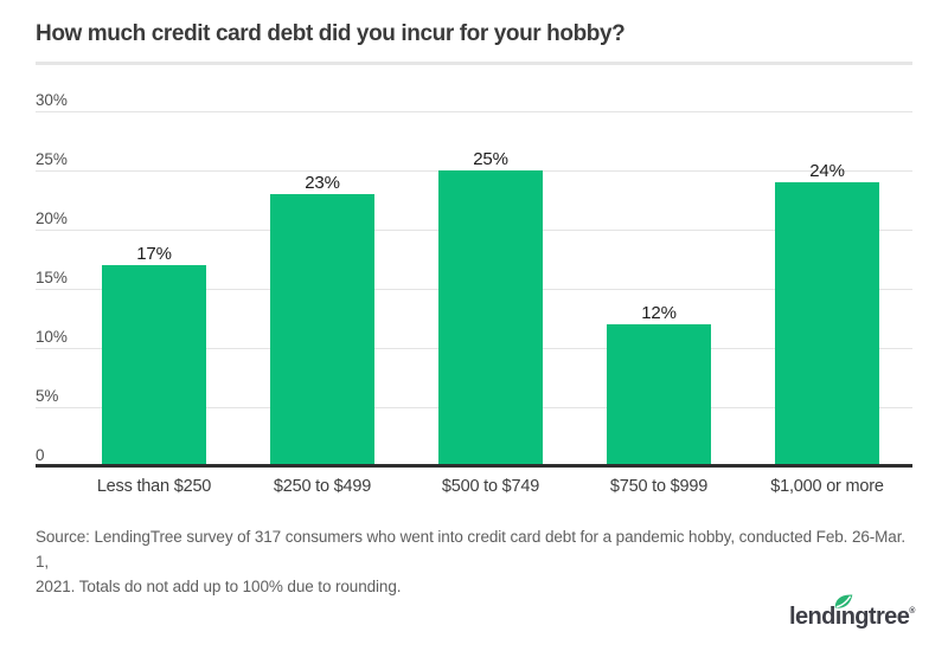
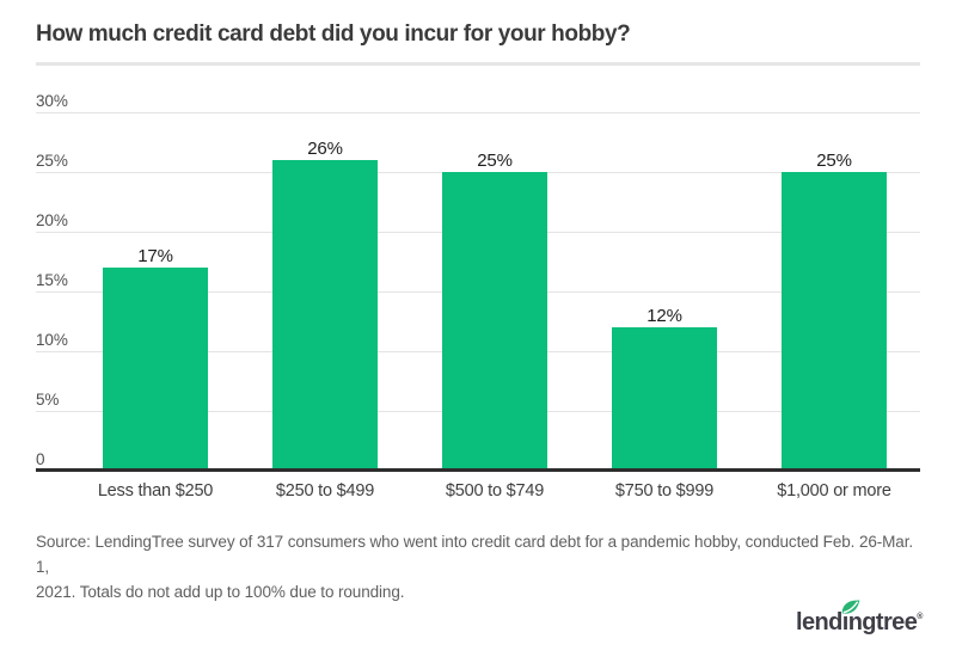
$250 to $499: 23% -> 26%
$1,000 or more: 24% -> 25%
